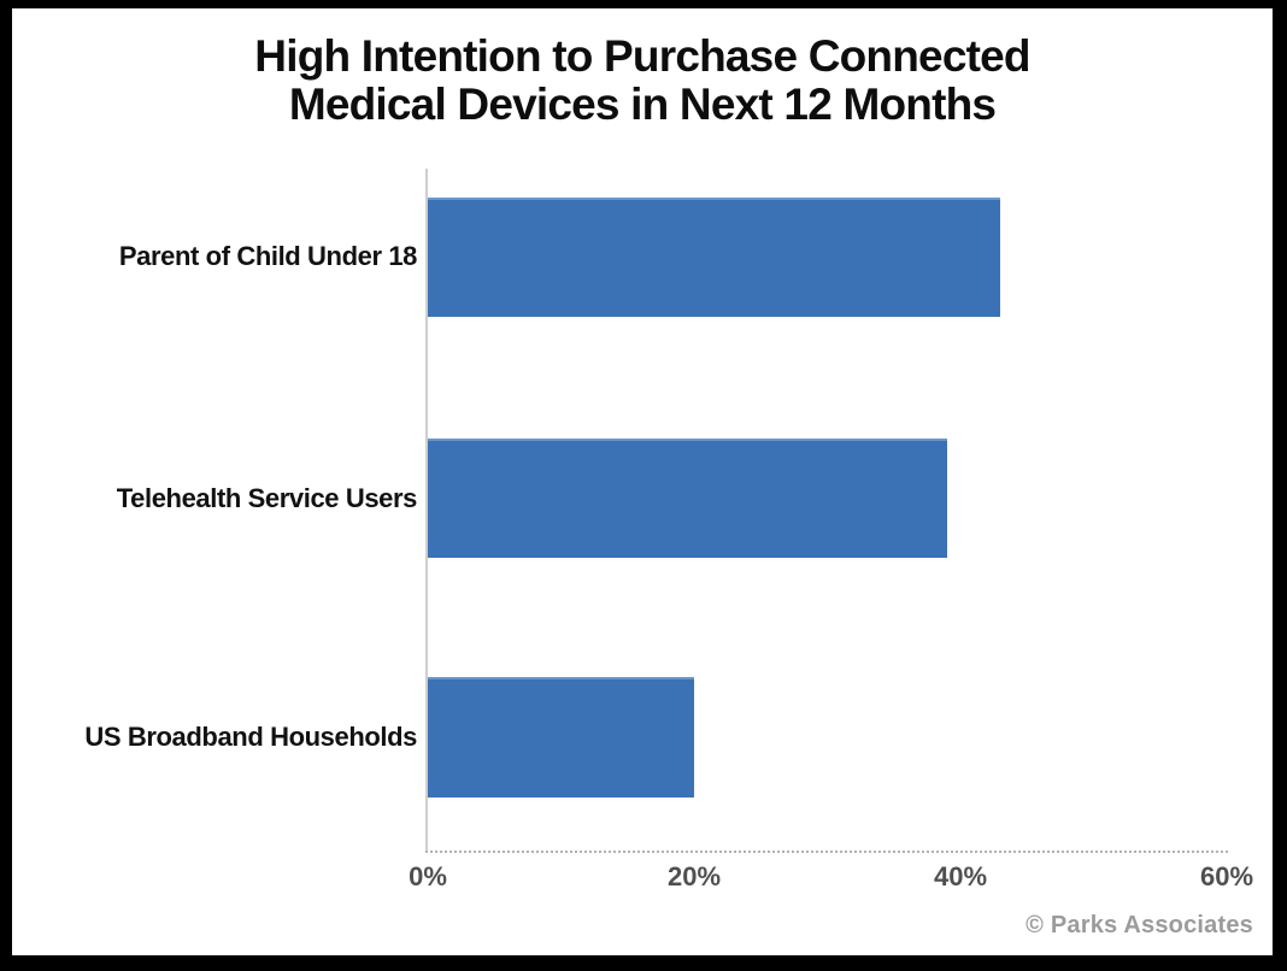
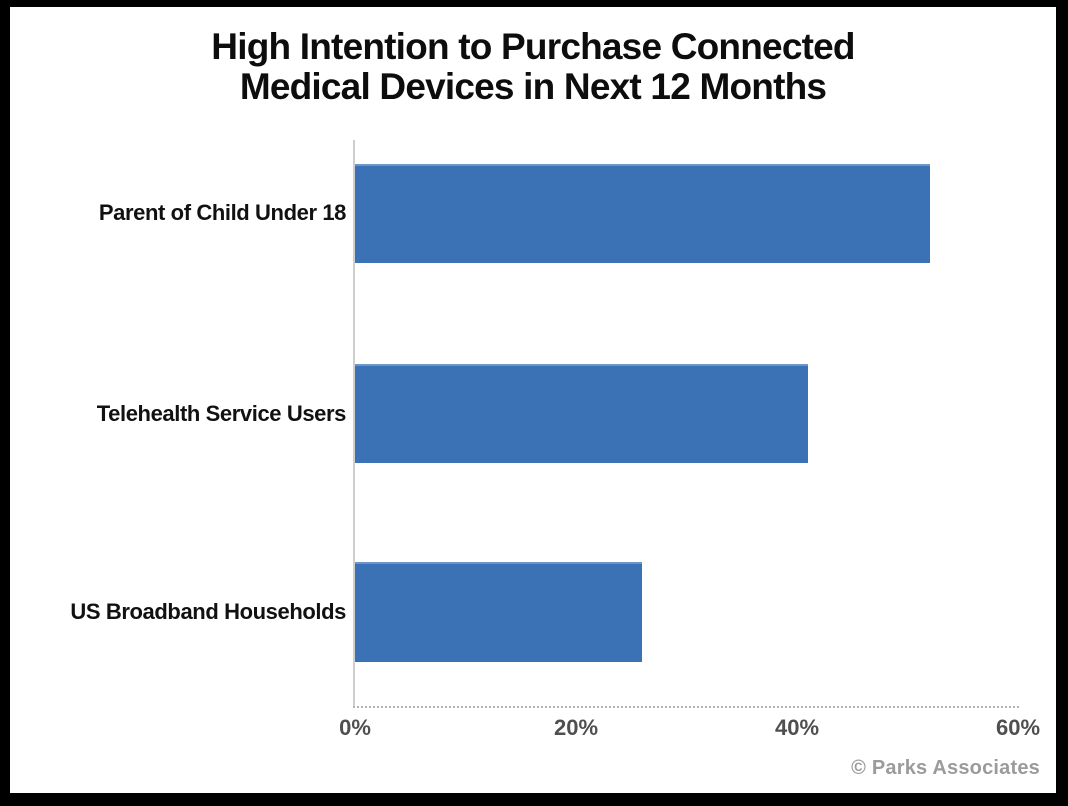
Parent of Child Under 18: 43% -> 52%
Telehealth Service Users: 39% -> 41%
US Broadband Households: 20% -> 26%
